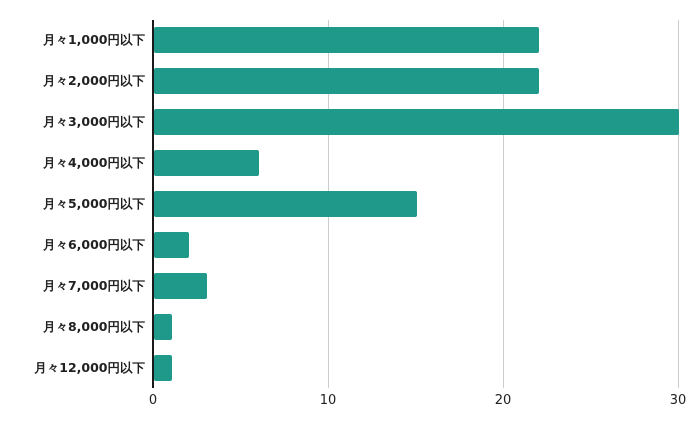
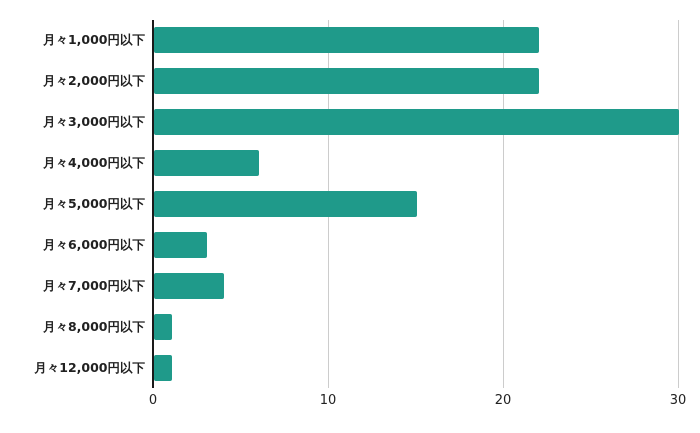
月々6,000円以下: 2 -> 3
月々7,000円以下: 3 -> 4
